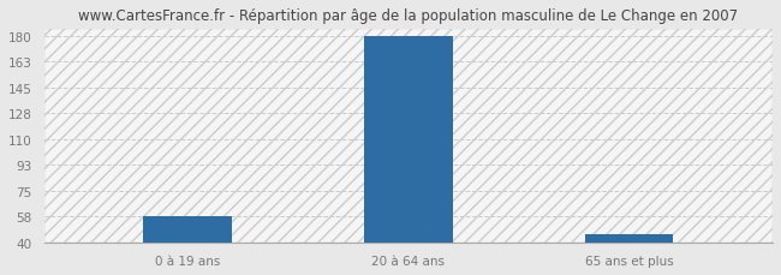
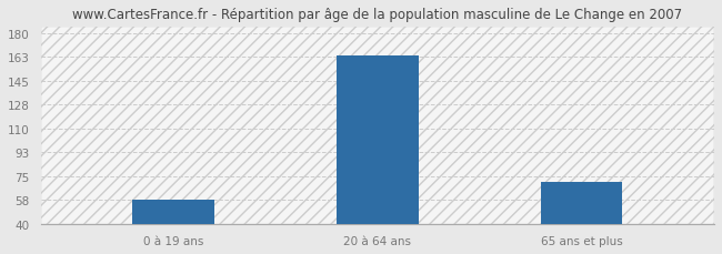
20 à 64 ans: 180 -> 164
65 ans et plus: 46 -> 71
